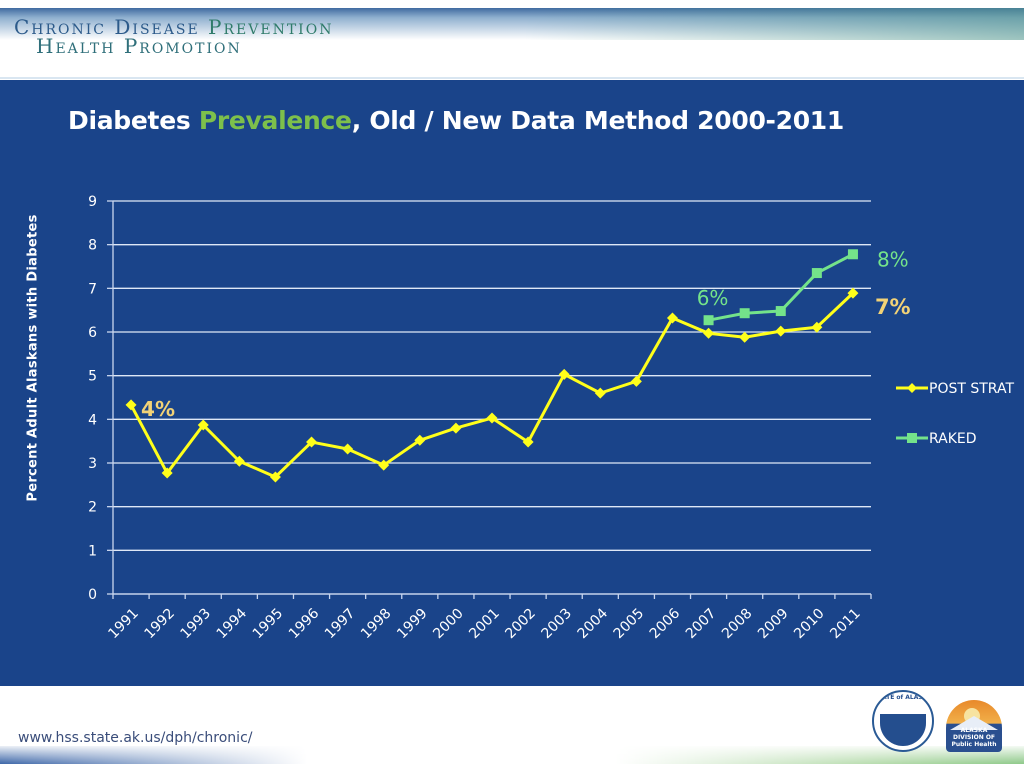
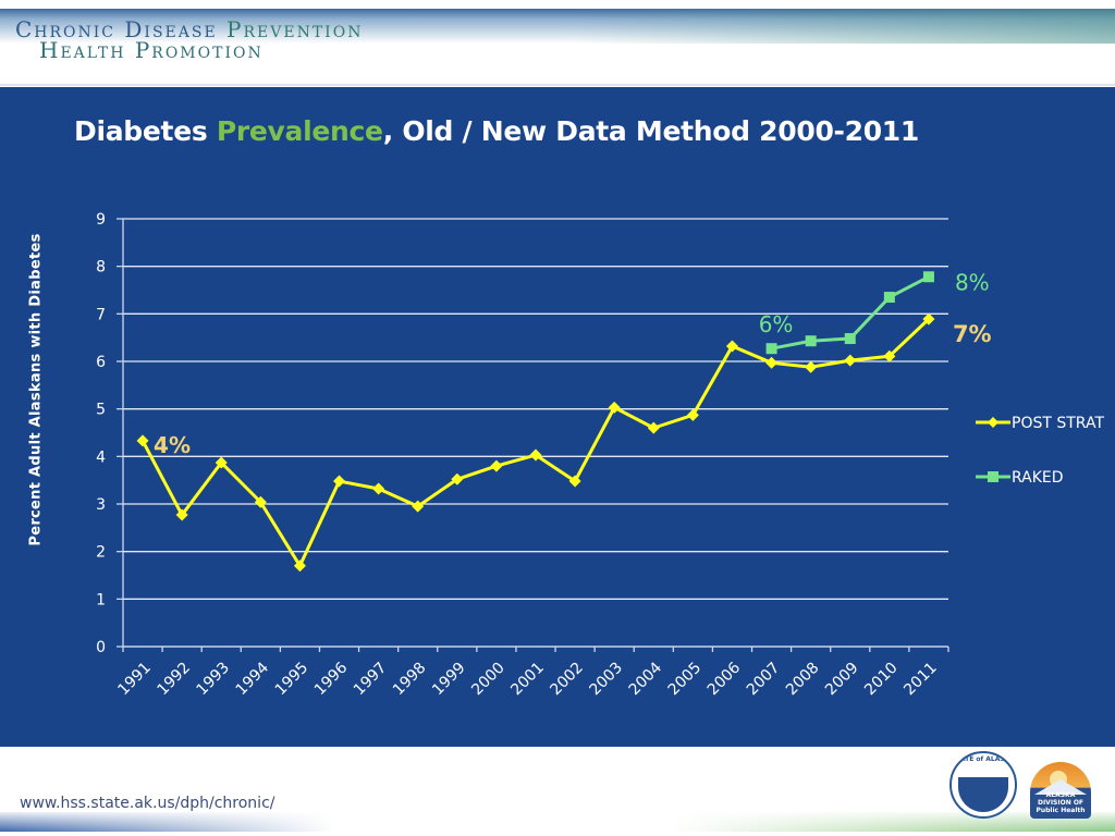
POST STRAT/1995: 2.7 -> 1.7
